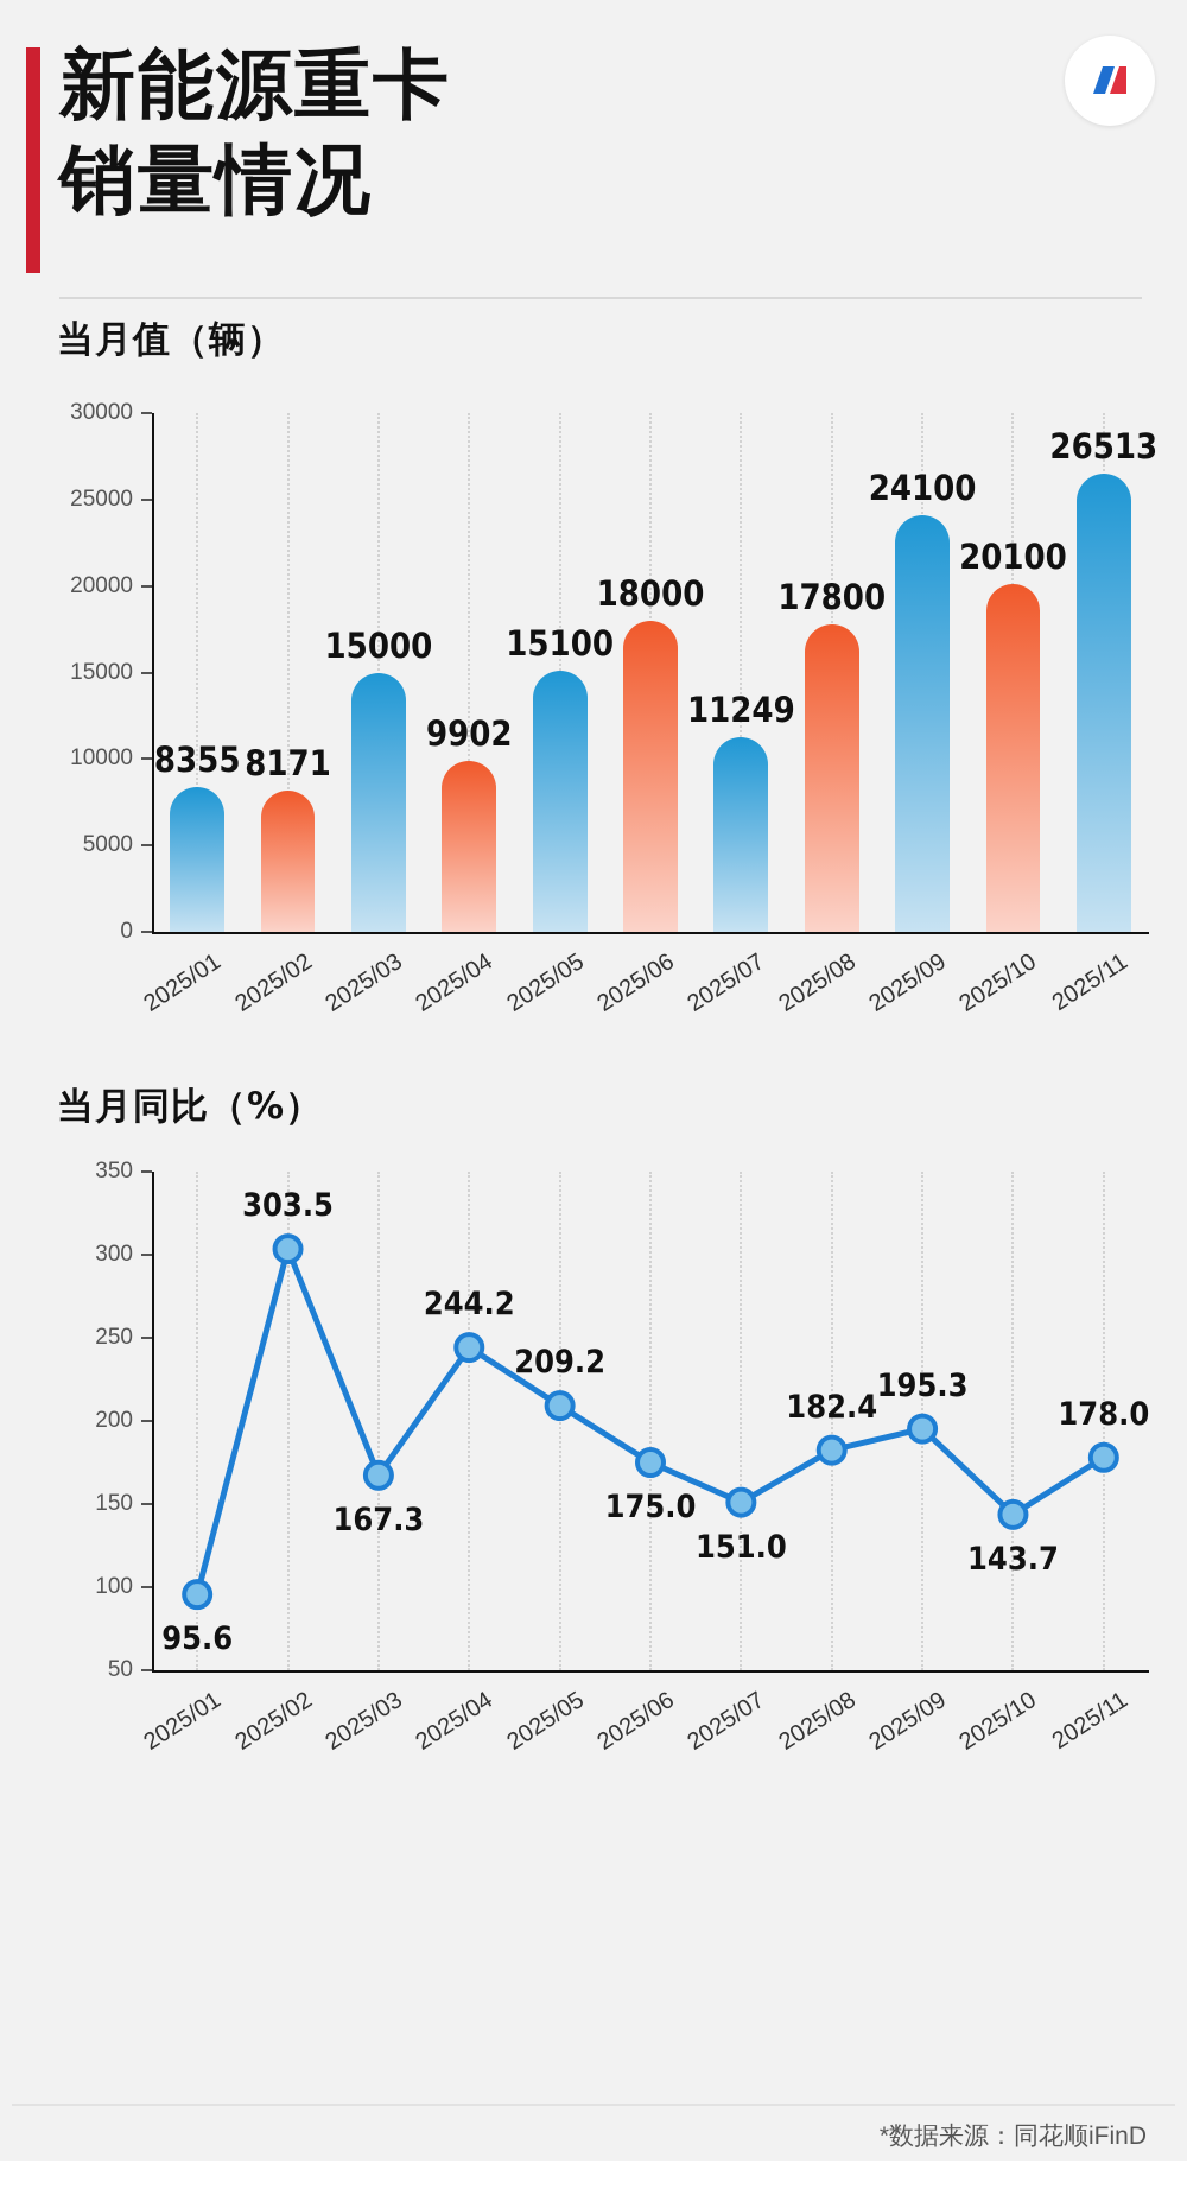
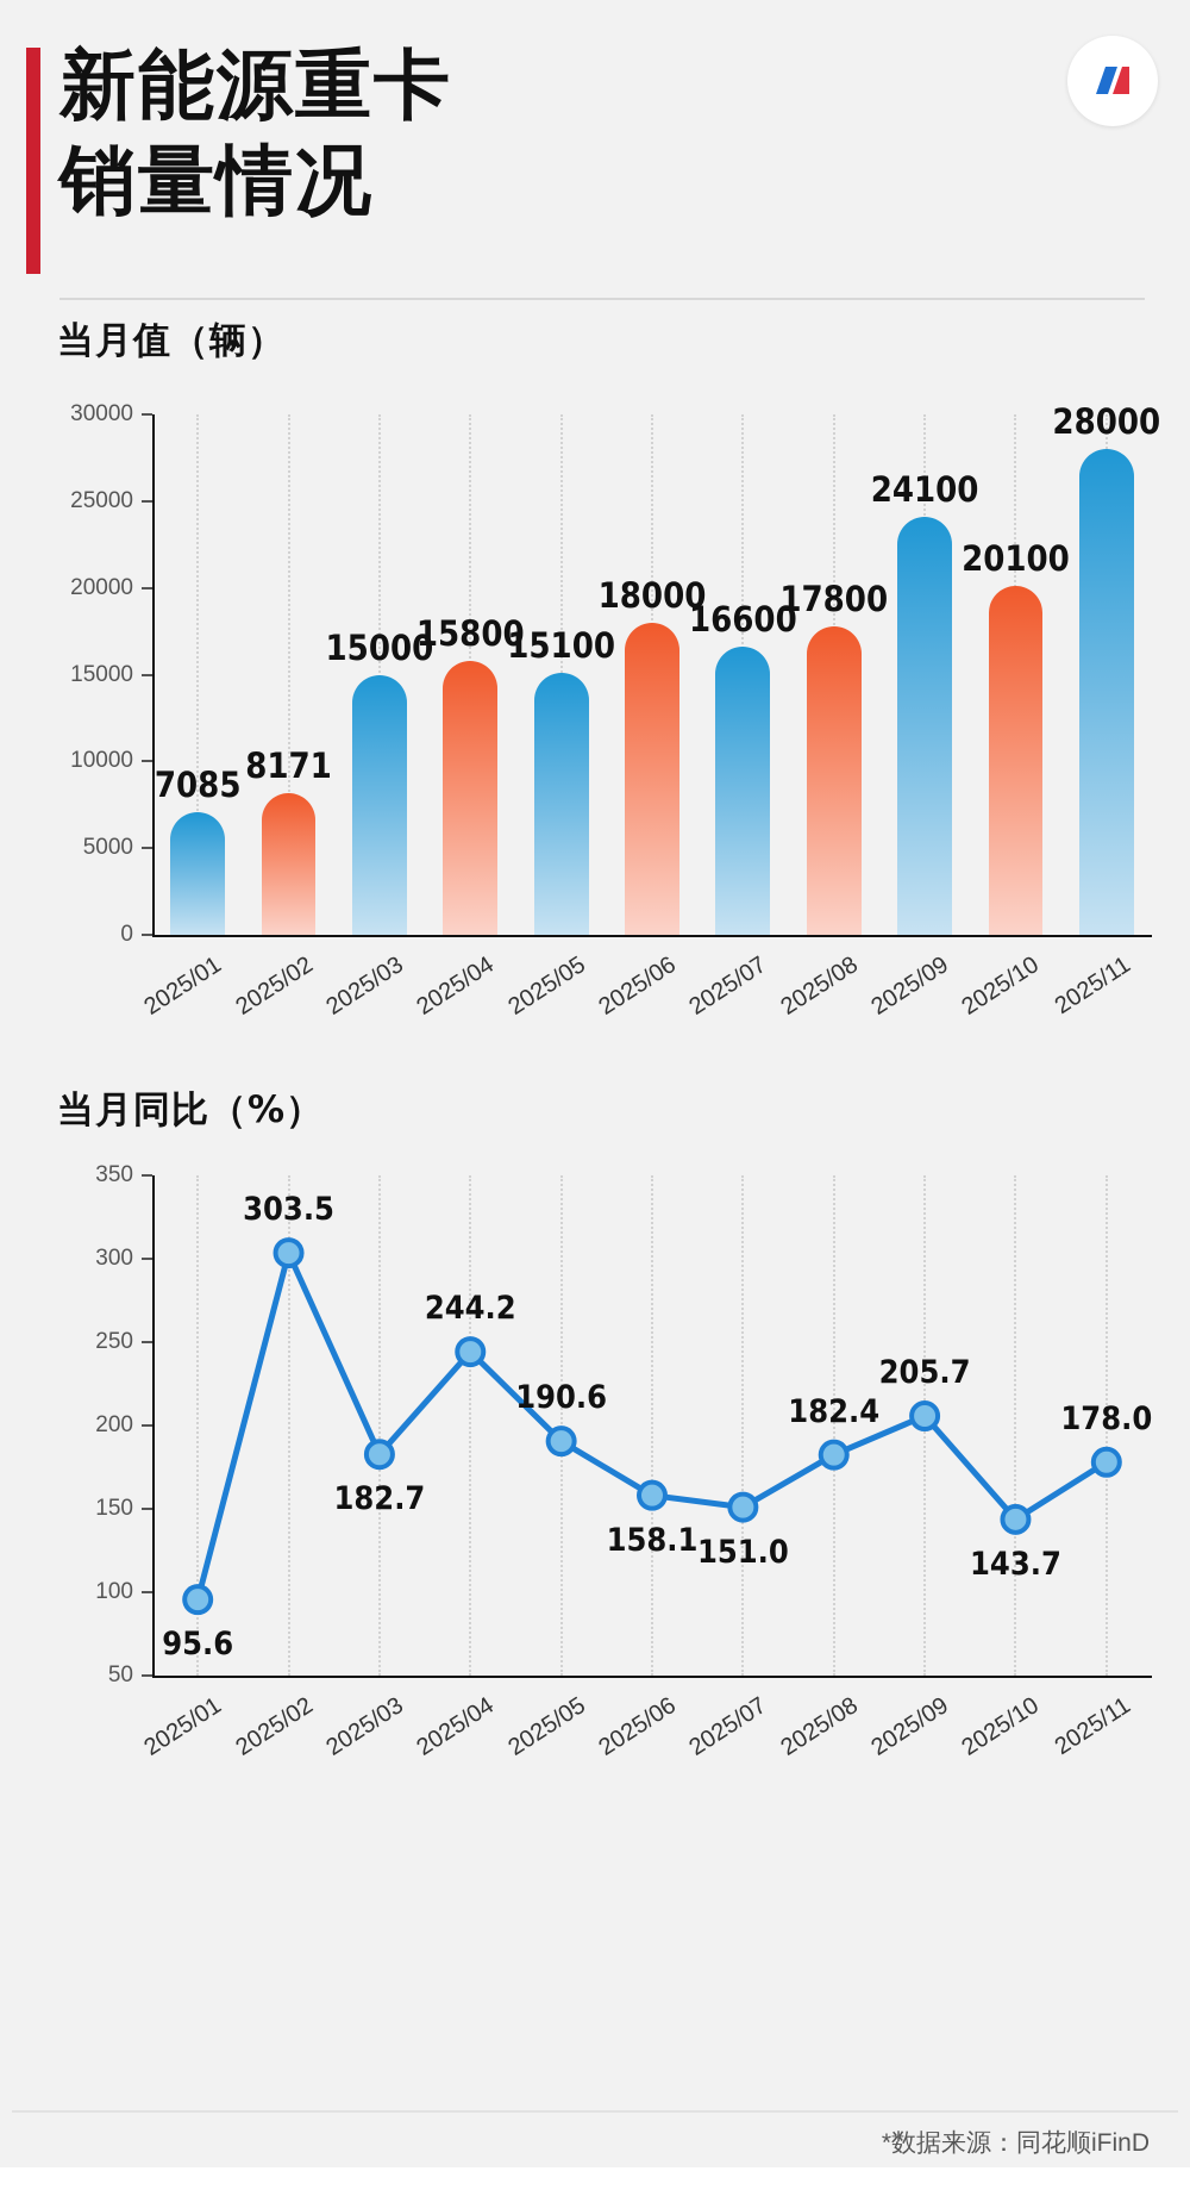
当月值（辆）/2025/01: 8355 -> 7085
当月值（辆）/2025/04: 9902 -> 15800
当月值（辆）/2025/07: 11249 -> 16600
当月值（辆）/2025/11: 26513 -> 28000
当月同比（%）/2025/03: 167.3 -> 182.7
当月同比（%）/2025/05: 209.2 -> 190.6
当月同比（%）/2025/06: 175.0 -> 158.1
当月同比（%）/2025/09: 195.3 -> 205.7
